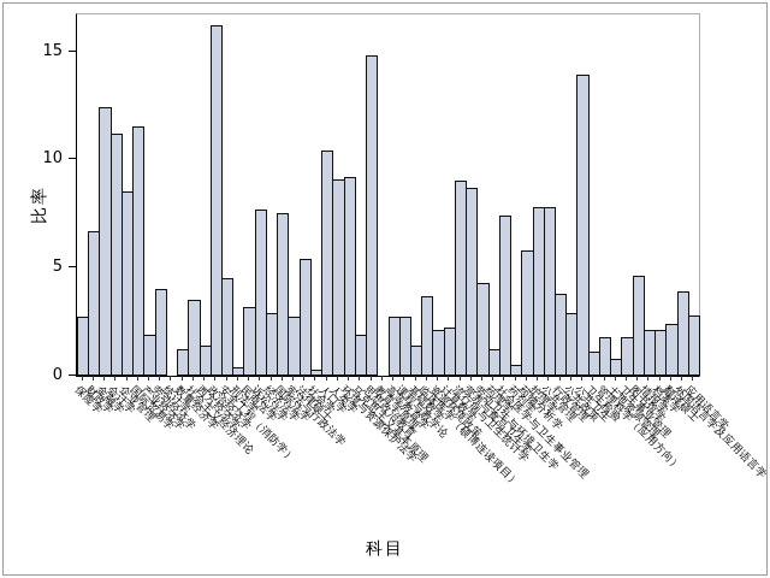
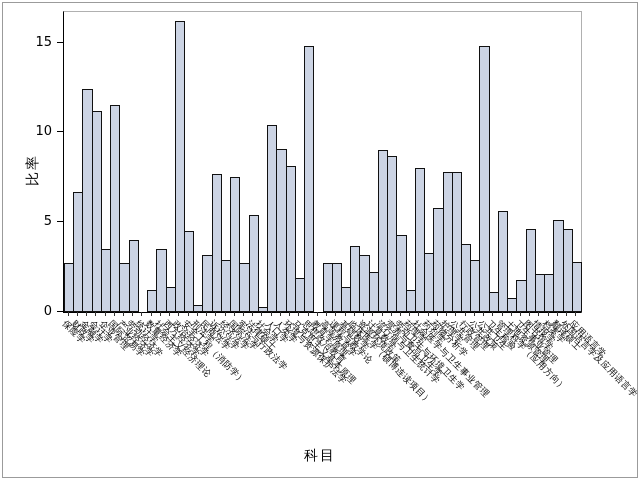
企业管理: 8.5 -> 3.5
产业经济学: 1.9 -> 2.7
环境与资源保护法学: 9.2 -> 8.1
资源环境政策: 2.1 -> 3.2
社会医学与卫生事业管理: 7.4 -> 8.0
药剂学: 0.5 -> 3.3
公共卫生: 13.9 -> 14.8
管理科学（应用方向）: 1.8 -> 5.6
翻译硕士: 2.4 -> 5.1
外国语言学及应用语言学: 3.9 -> 4.6
